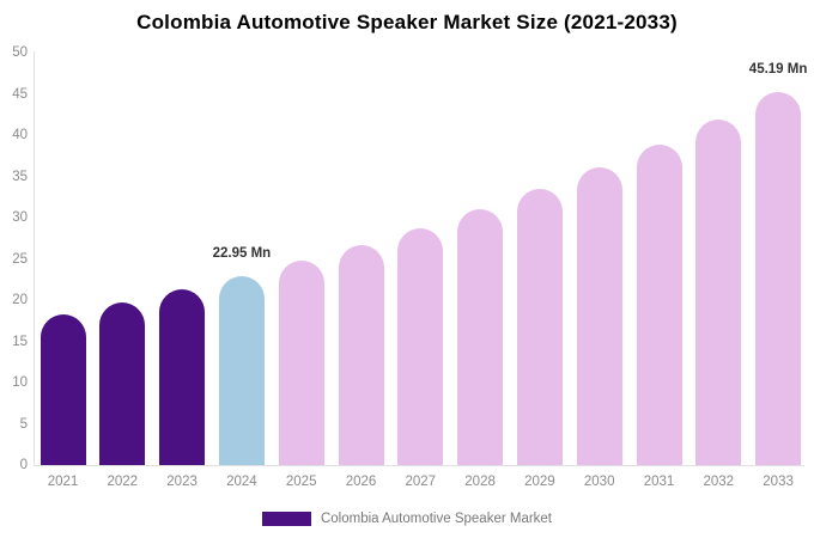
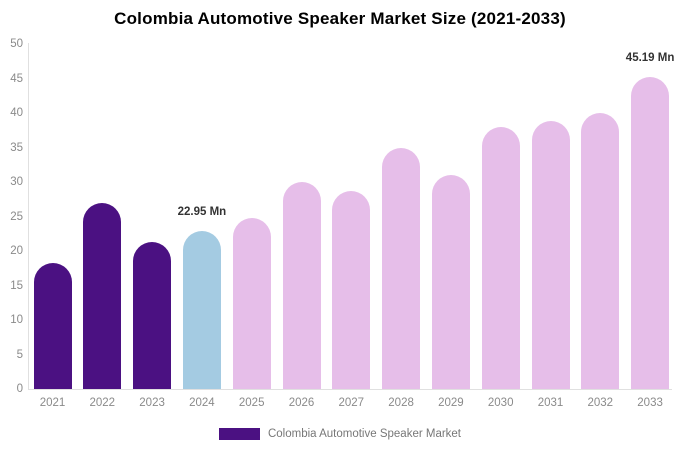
2022: 20 -> 27
2026: 27 -> 30
2028: 31 -> 35
2029: 33 -> 31
2030: 36 -> 38
2032: 42 -> 40
